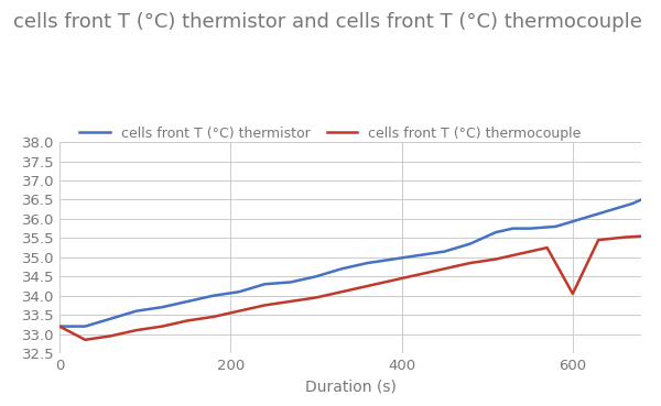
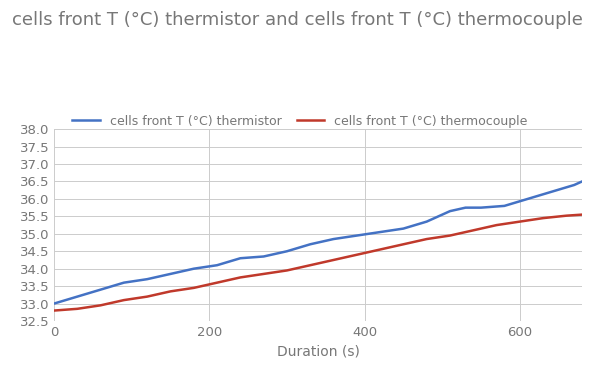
cells front T (°C) thermistor/0: 33.20 -> 33.00
cells front T (°C) thermocouple/0: 33.20 -> 32.80
cells front T (°C) thermocouple/600: 34.05 -> 35.35
